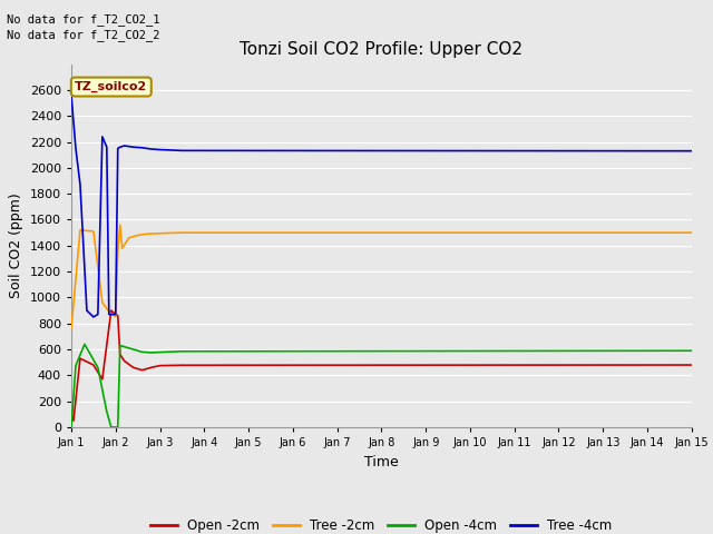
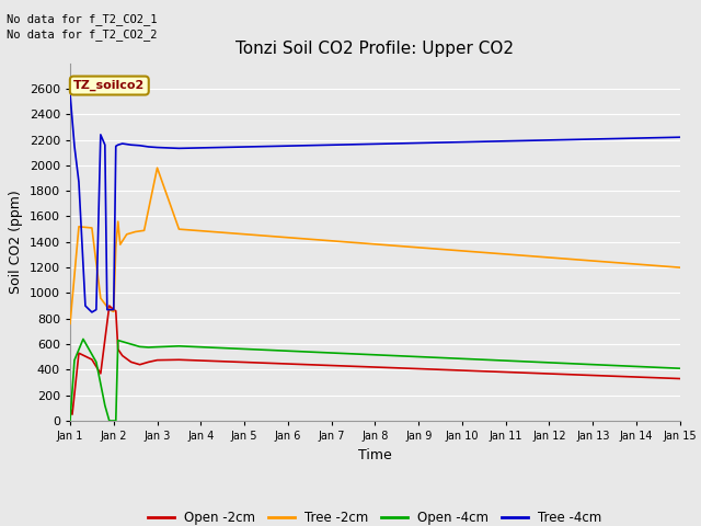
Tree -2cm/Jan 3: 1500 -> 1980
Open -2cm/Jan 15: 480 -> 330
Tree -2cm/Jan 15: 1500 -> 1200
Open -4cm/Jan 15: 590 -> 410
Tree -4cm/Jan 15: 2130 -> 2220
